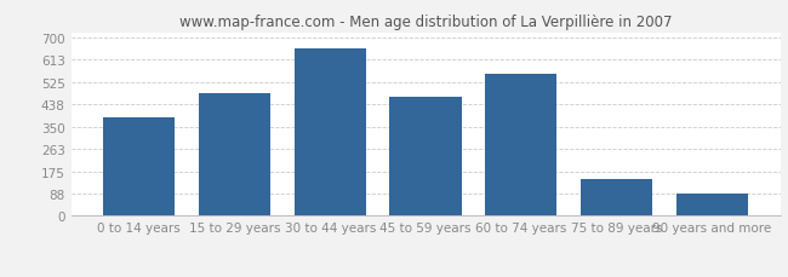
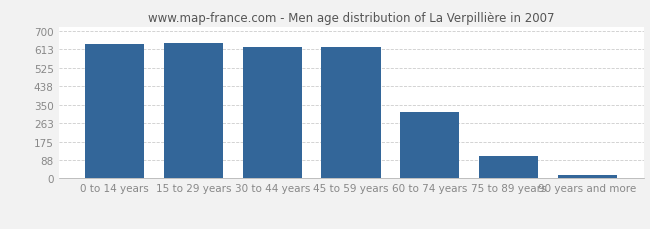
0 to 14 years: 385 -> 638
15 to 29 years: 480 -> 643
30 to 44 years: 655 -> 625
45 to 59 years: 465 -> 622
60 to 74 years: 555 -> 313
75 to 89 years: 145 -> 107
90 years and more: 85 -> 14
